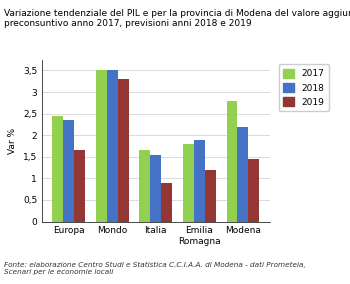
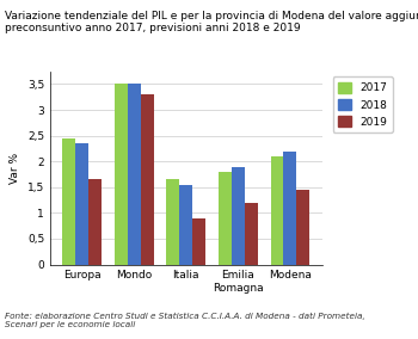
2017/Modena: 2,80 -> 2,10
